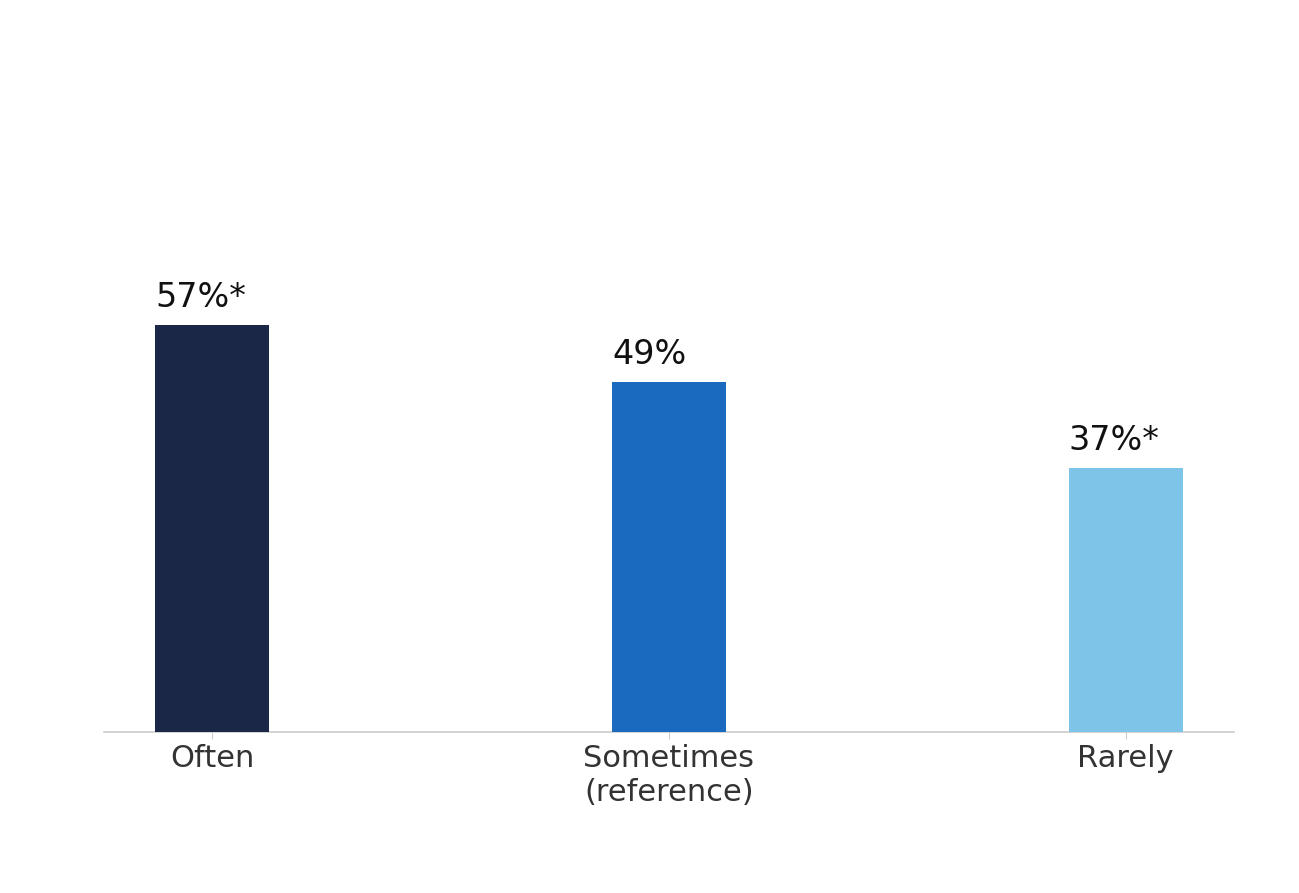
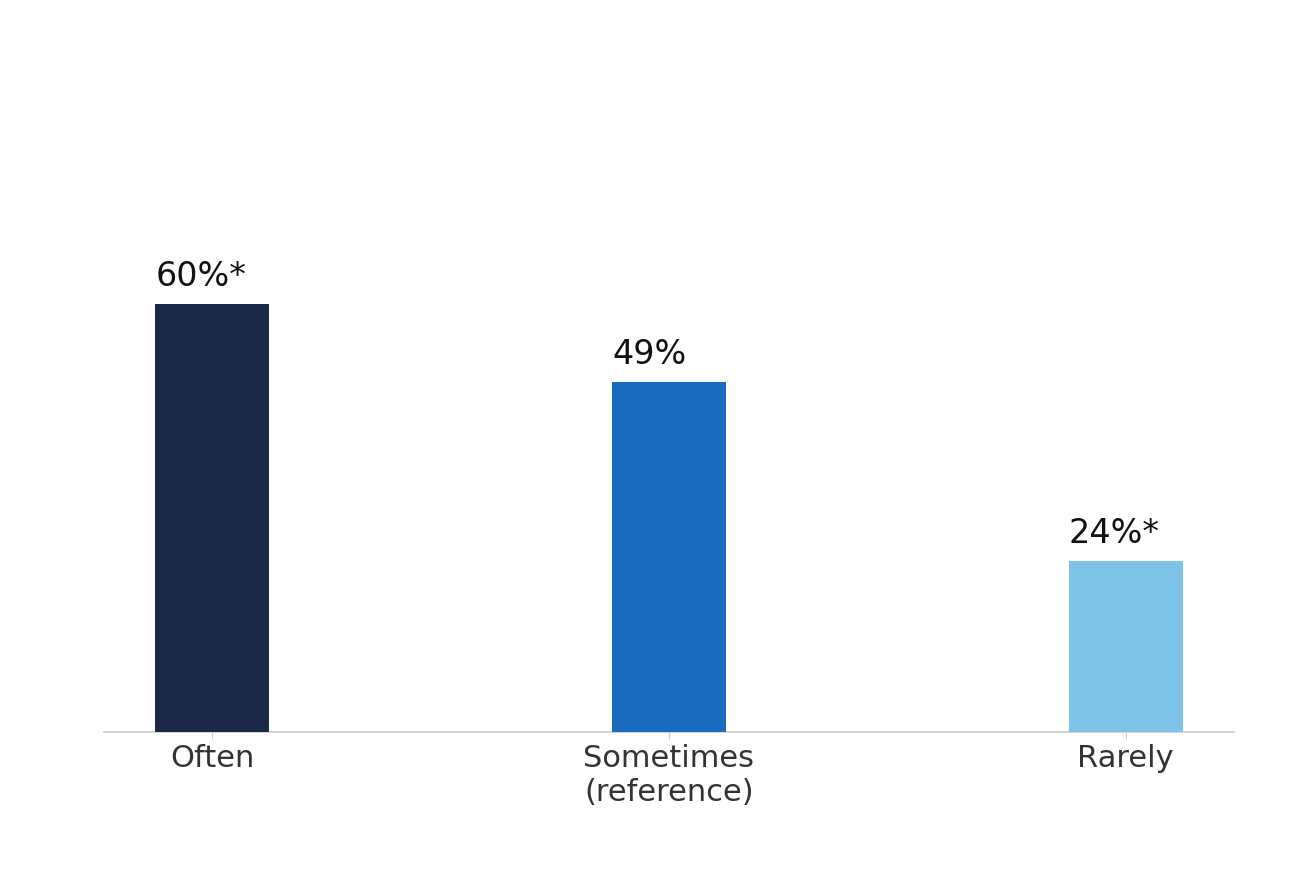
Often: 57%* -> 60%*
Rarely: 37%* -> 24%*
